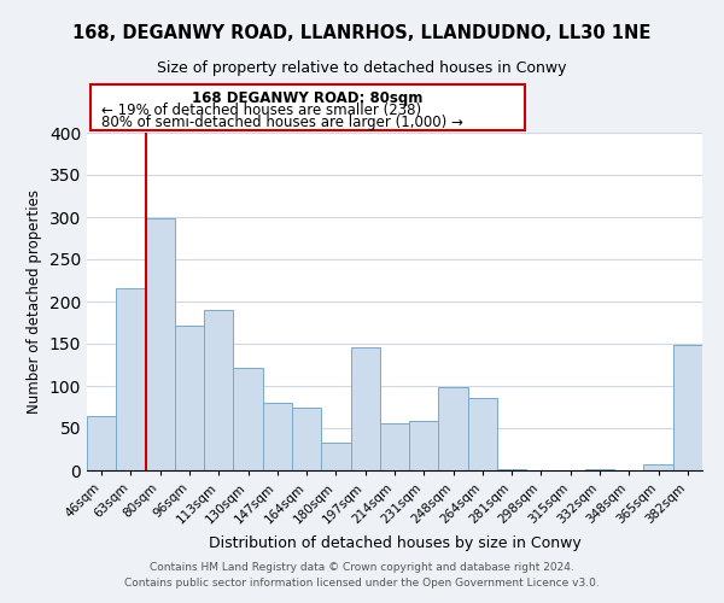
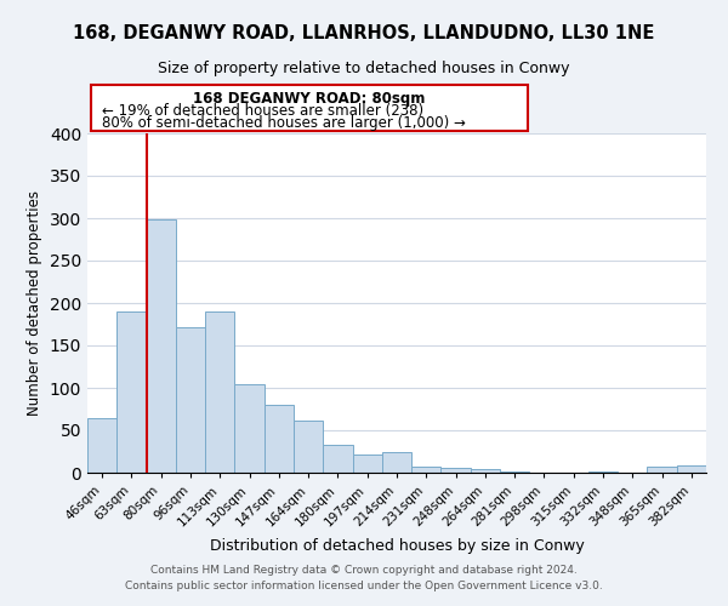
63sqm: 216 -> 190
130sqm: 122 -> 104
164sqm: 74 -> 62
197sqm: 146 -> 21
214sqm: 56 -> 25
231sqm: 58 -> 7
248sqm: 98 -> 6
264sqm: 86 -> 4
382sqm: 148 -> 8
